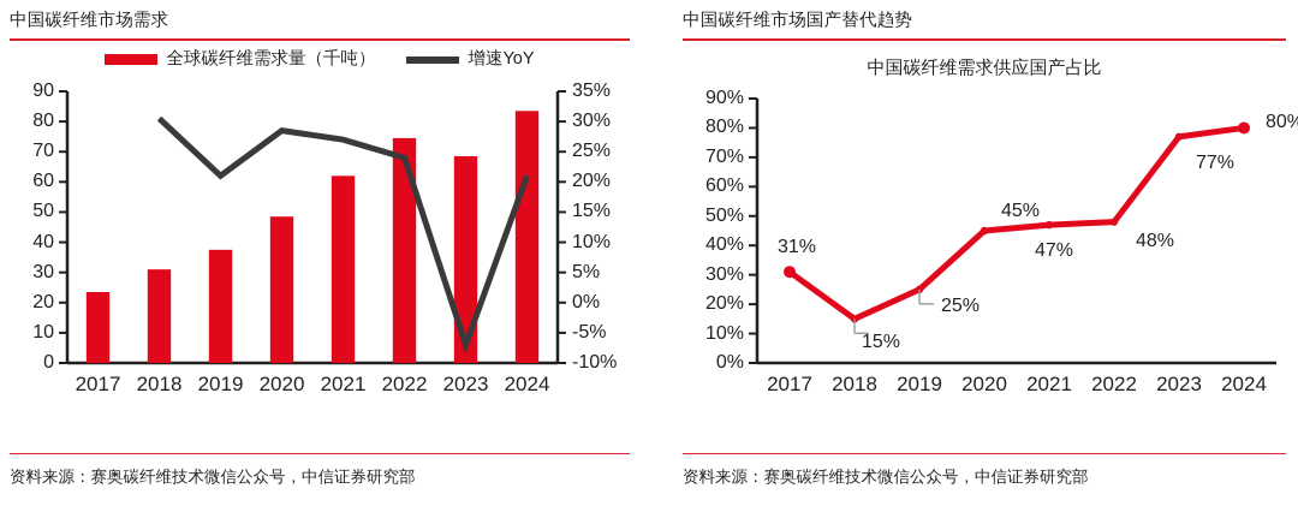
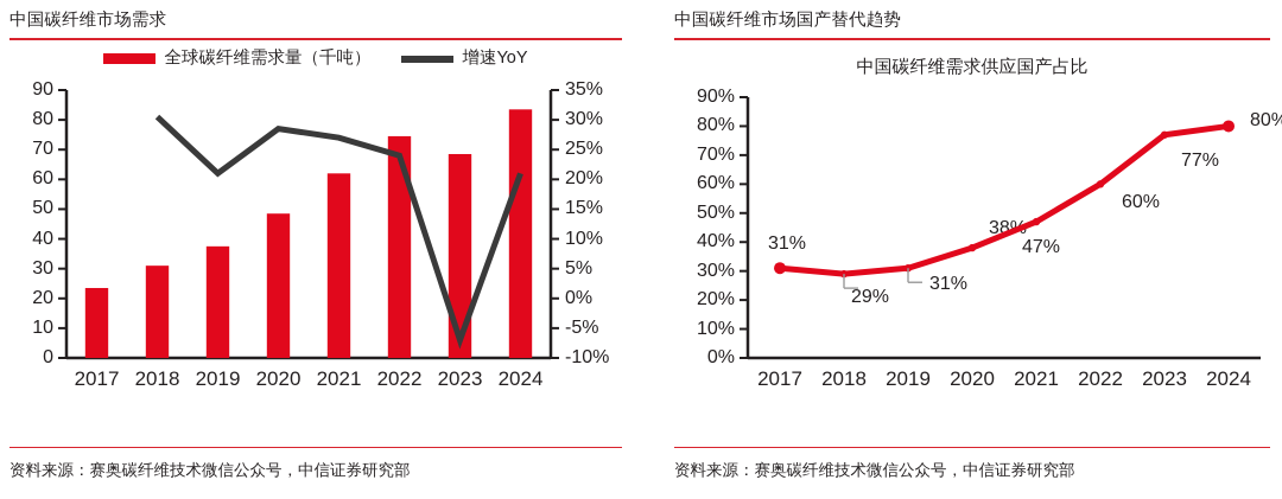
中国碳纤维需求供应国产占比/2018: 15% -> 29%
中国碳纤维需求供应国产占比/2019: 25% -> 31%
中国碳纤维需求供应国产占比/2020: 45% -> 38%
中国碳纤维需求供应国产占比/2022: 48% -> 60%
